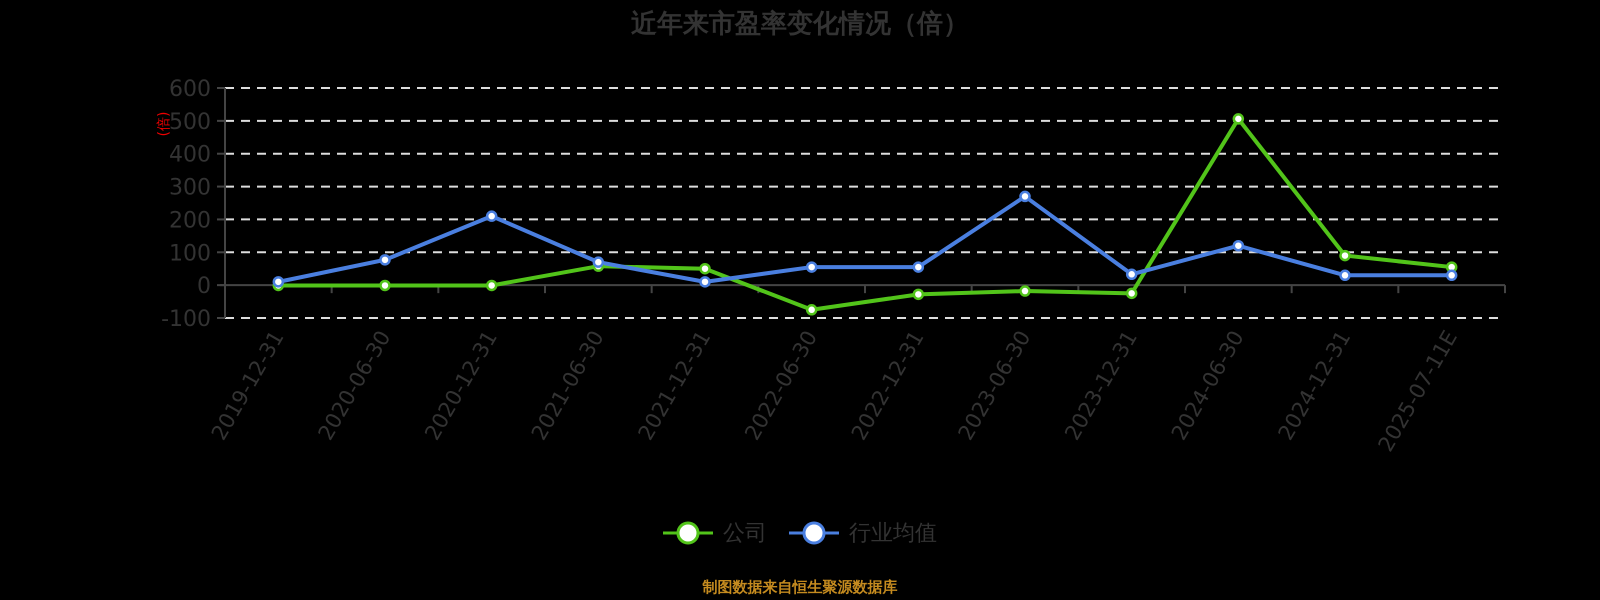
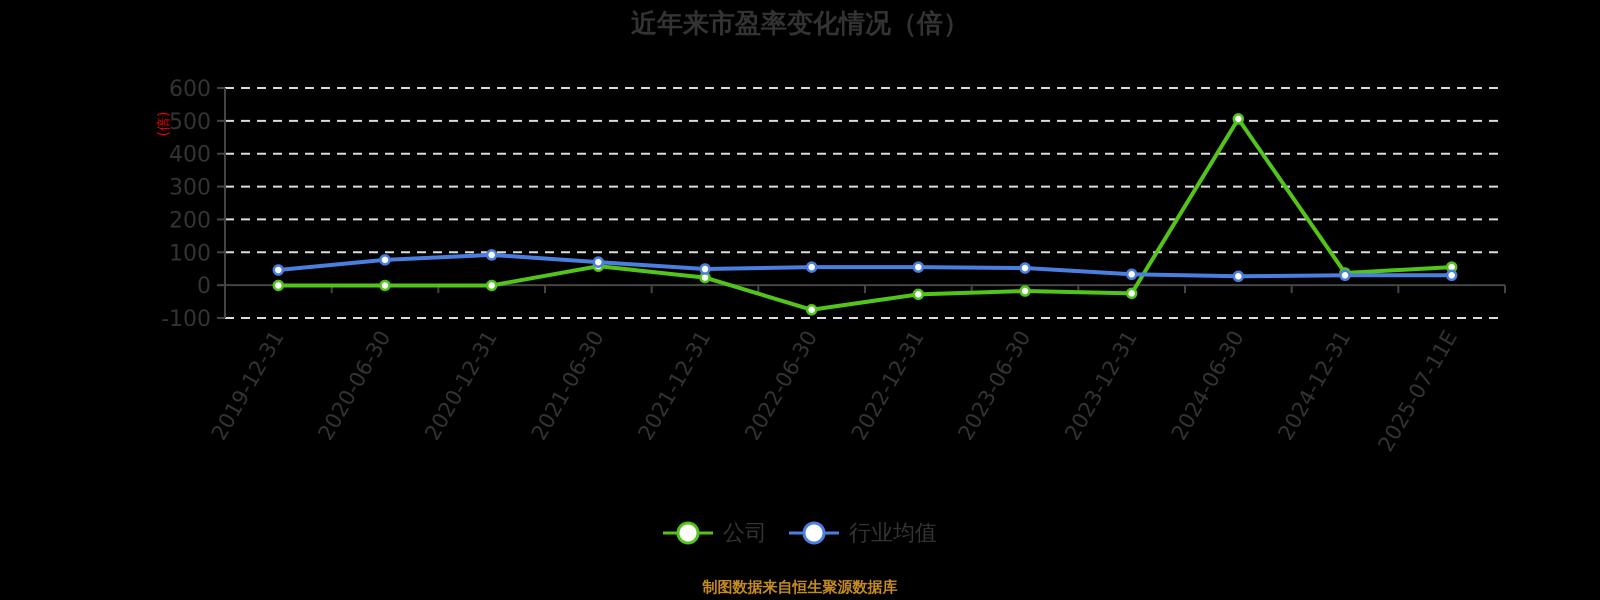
行业均值/2019-12-31: 10 -> 50
行业均值/2020-12-31: 210 -> 90
公司/2021-12-31: 50 -> 20
行业均值/2021-12-31: 10 -> 50
行业均值/2023-06-30: 270 -> 50
行业均值/2024-06-30: 120 -> 30
公司/2024-12-31: 90 -> 40
